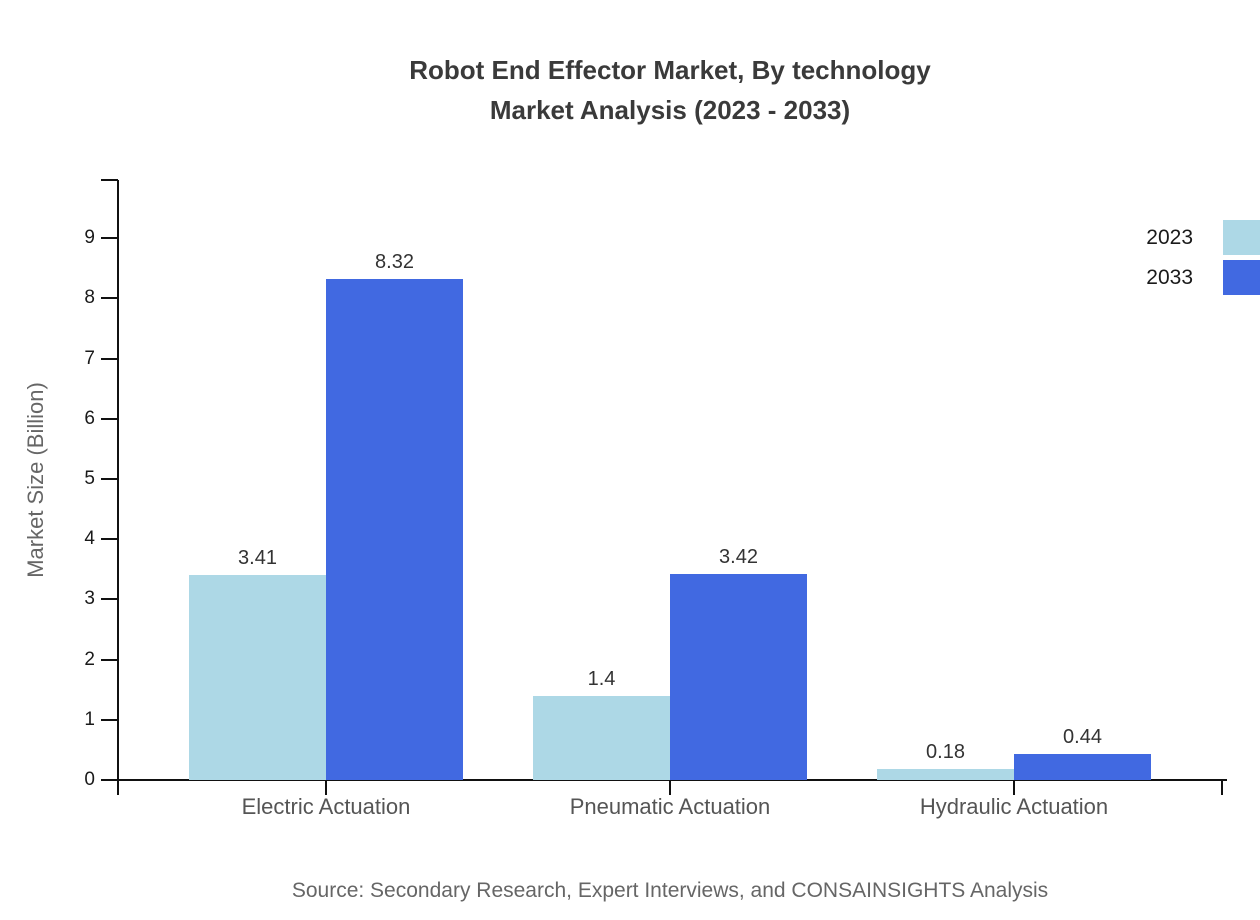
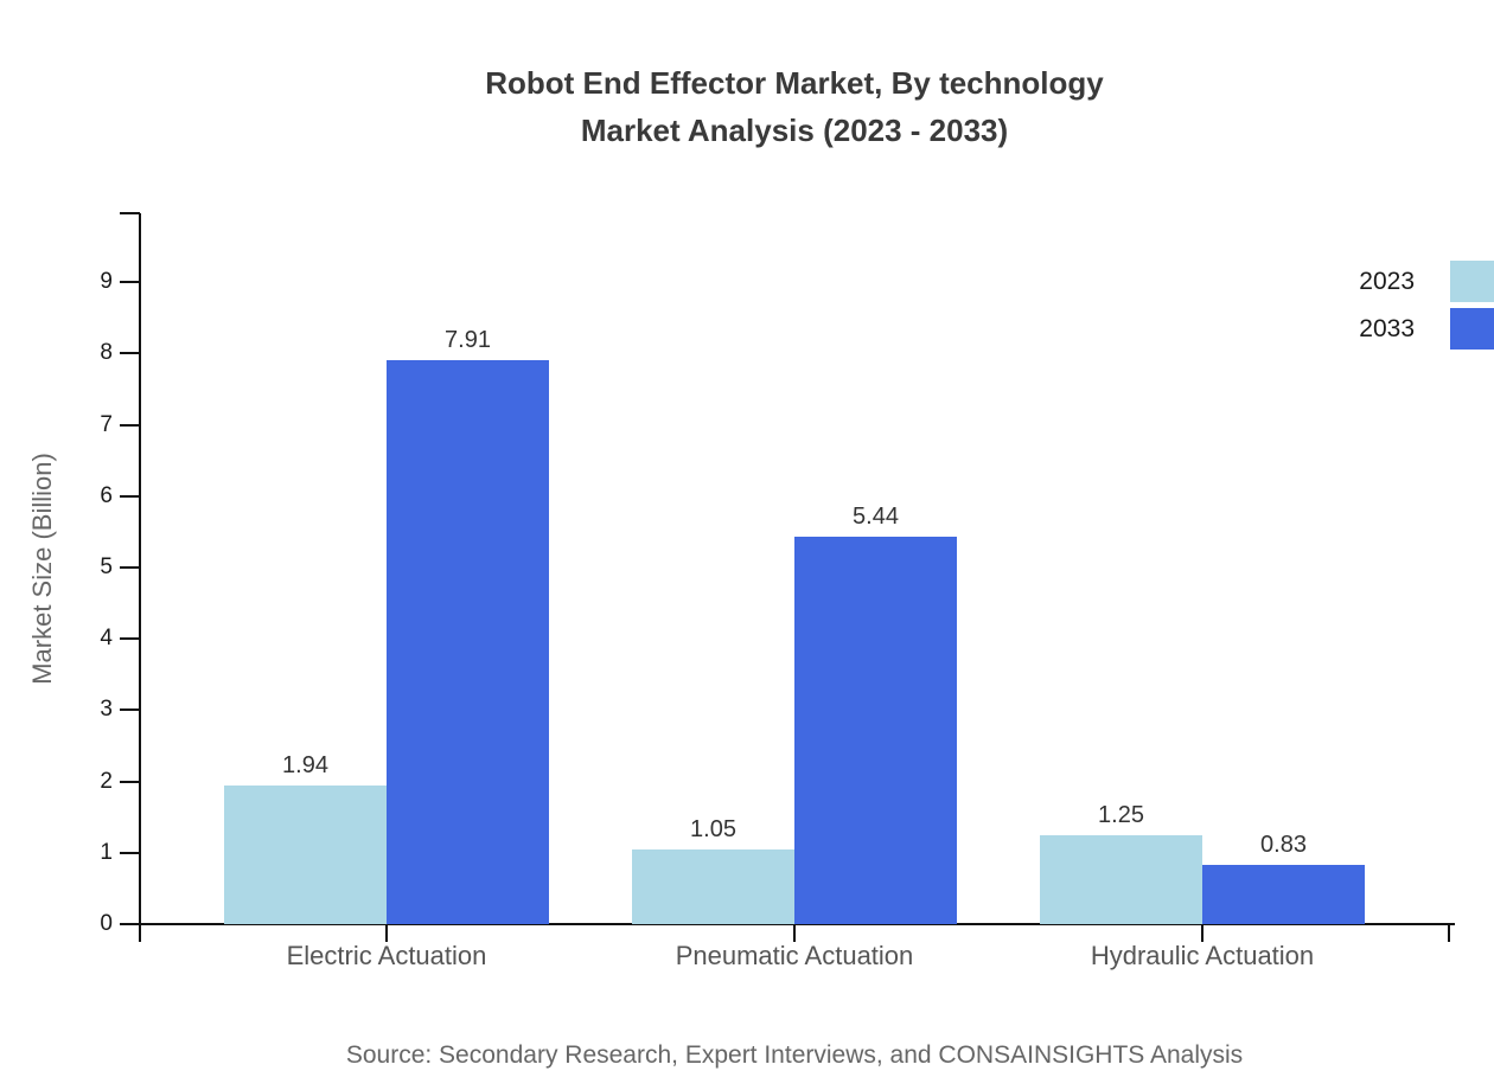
2023/Electric Actuation: 3.41 -> 1.94
2033/Electric Actuation: 8.32 -> 7.91
2023/Pneumatic Actuation: 1.4 -> 1.05
2033/Pneumatic Actuation: 3.42 -> 5.44
2023/Hydraulic Actuation: 0.18 -> 1.25
2033/Hydraulic Actuation: 0.44 -> 0.83
